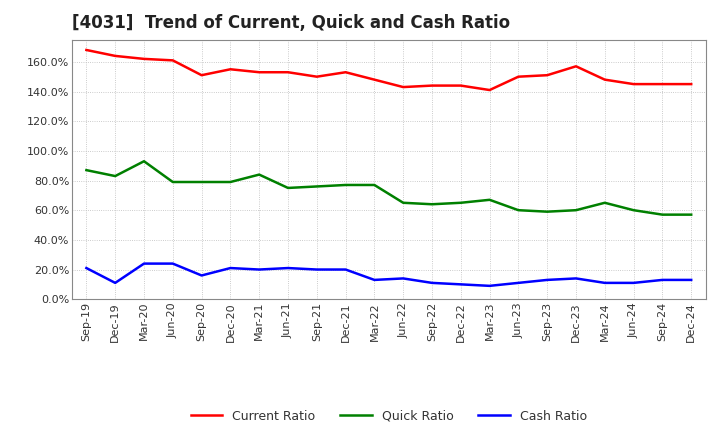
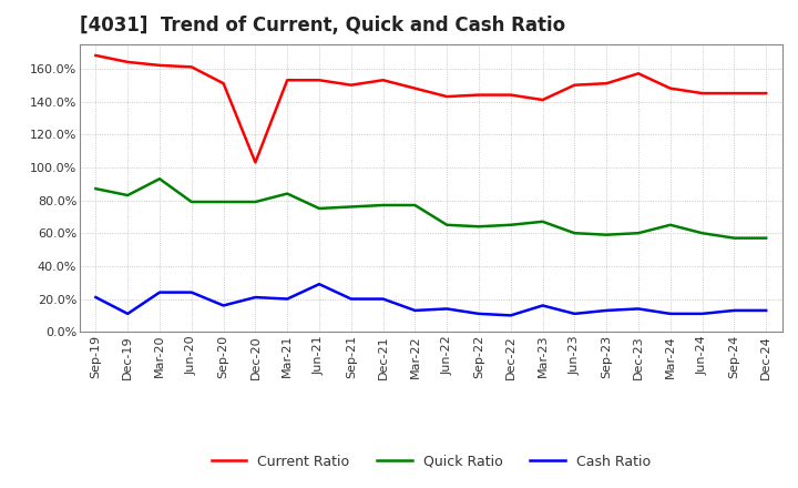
Current Ratio/Dec-20: 155% -> 103%
Cash Ratio/Jun-21: 21% -> 29%
Cash Ratio/Mar-23: 9% -> 16%
